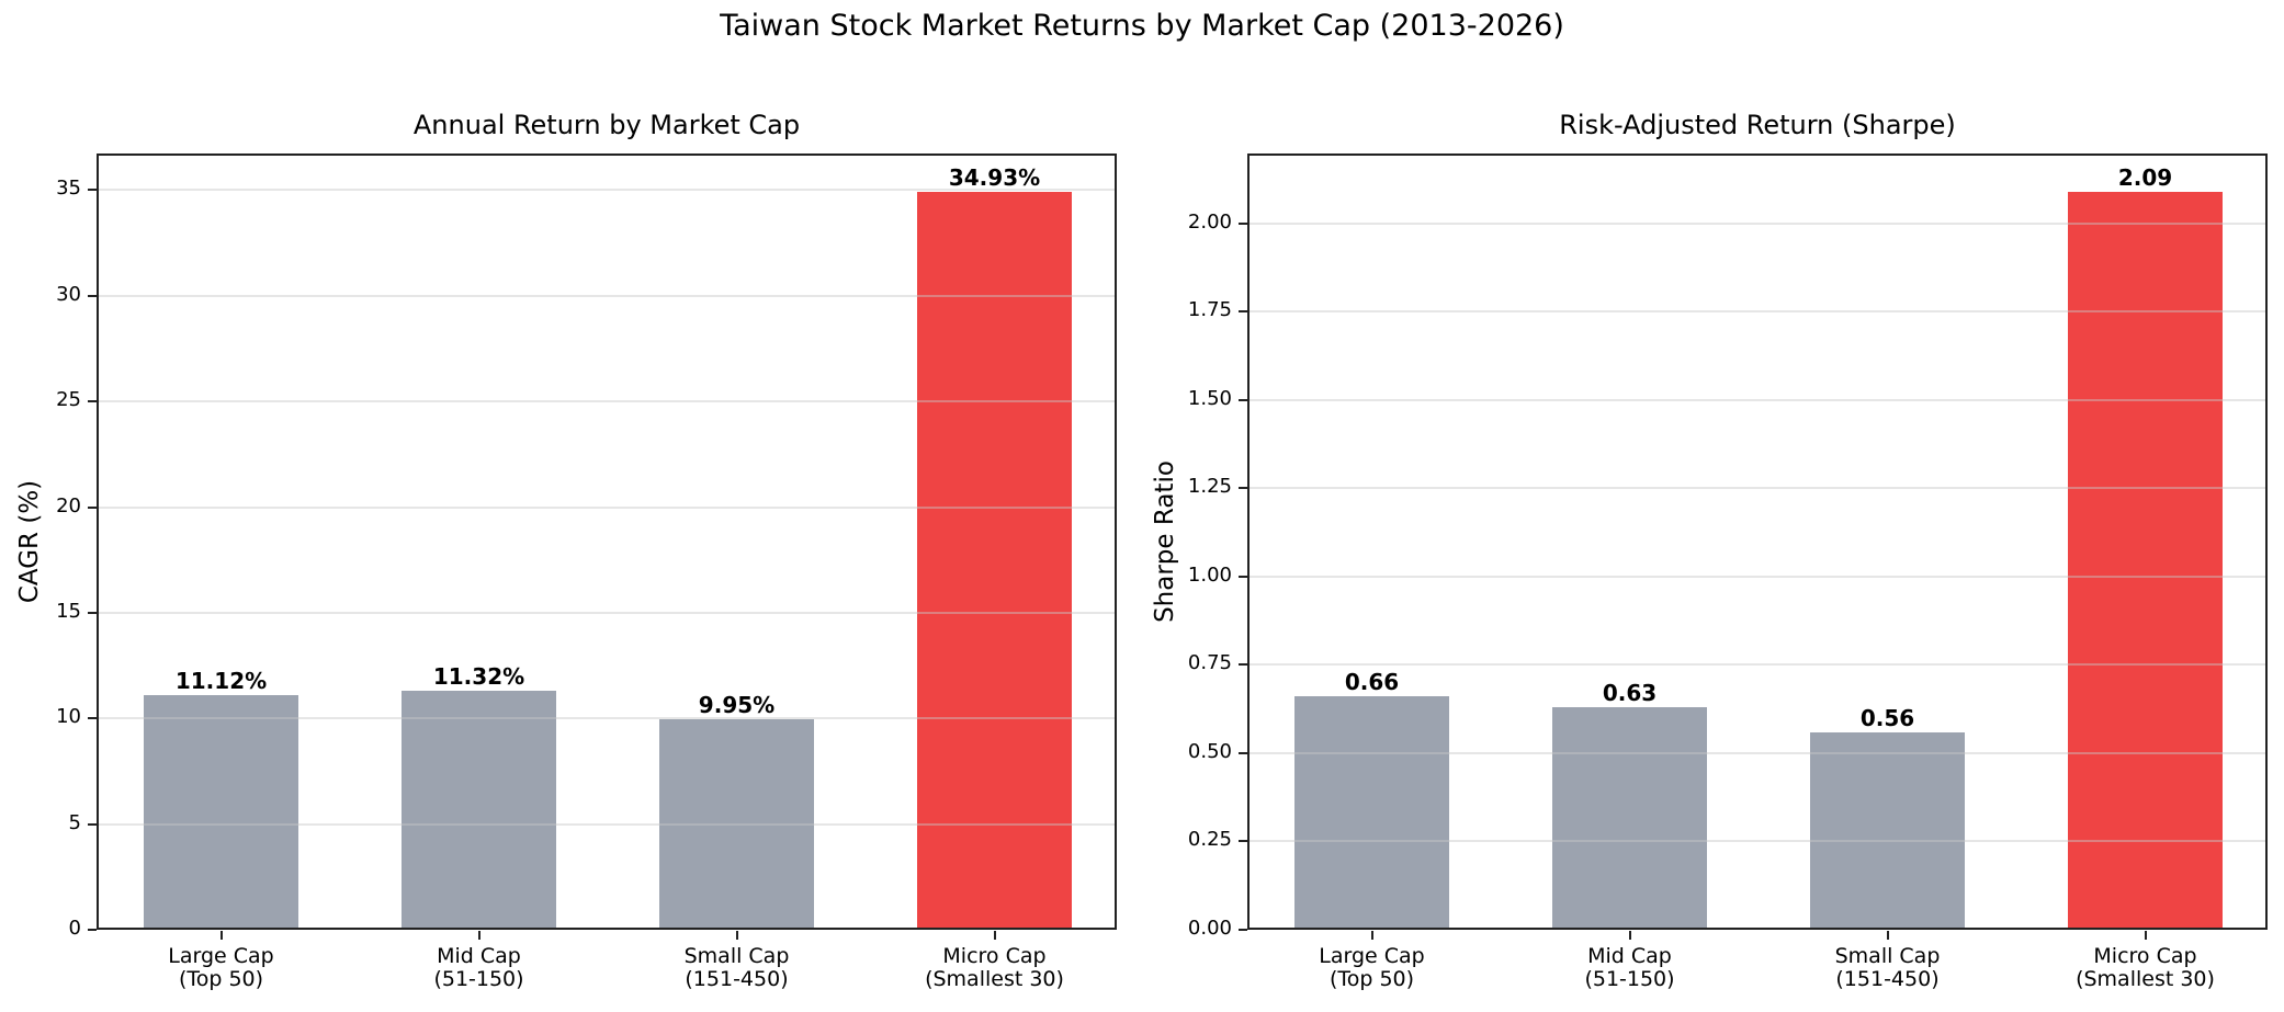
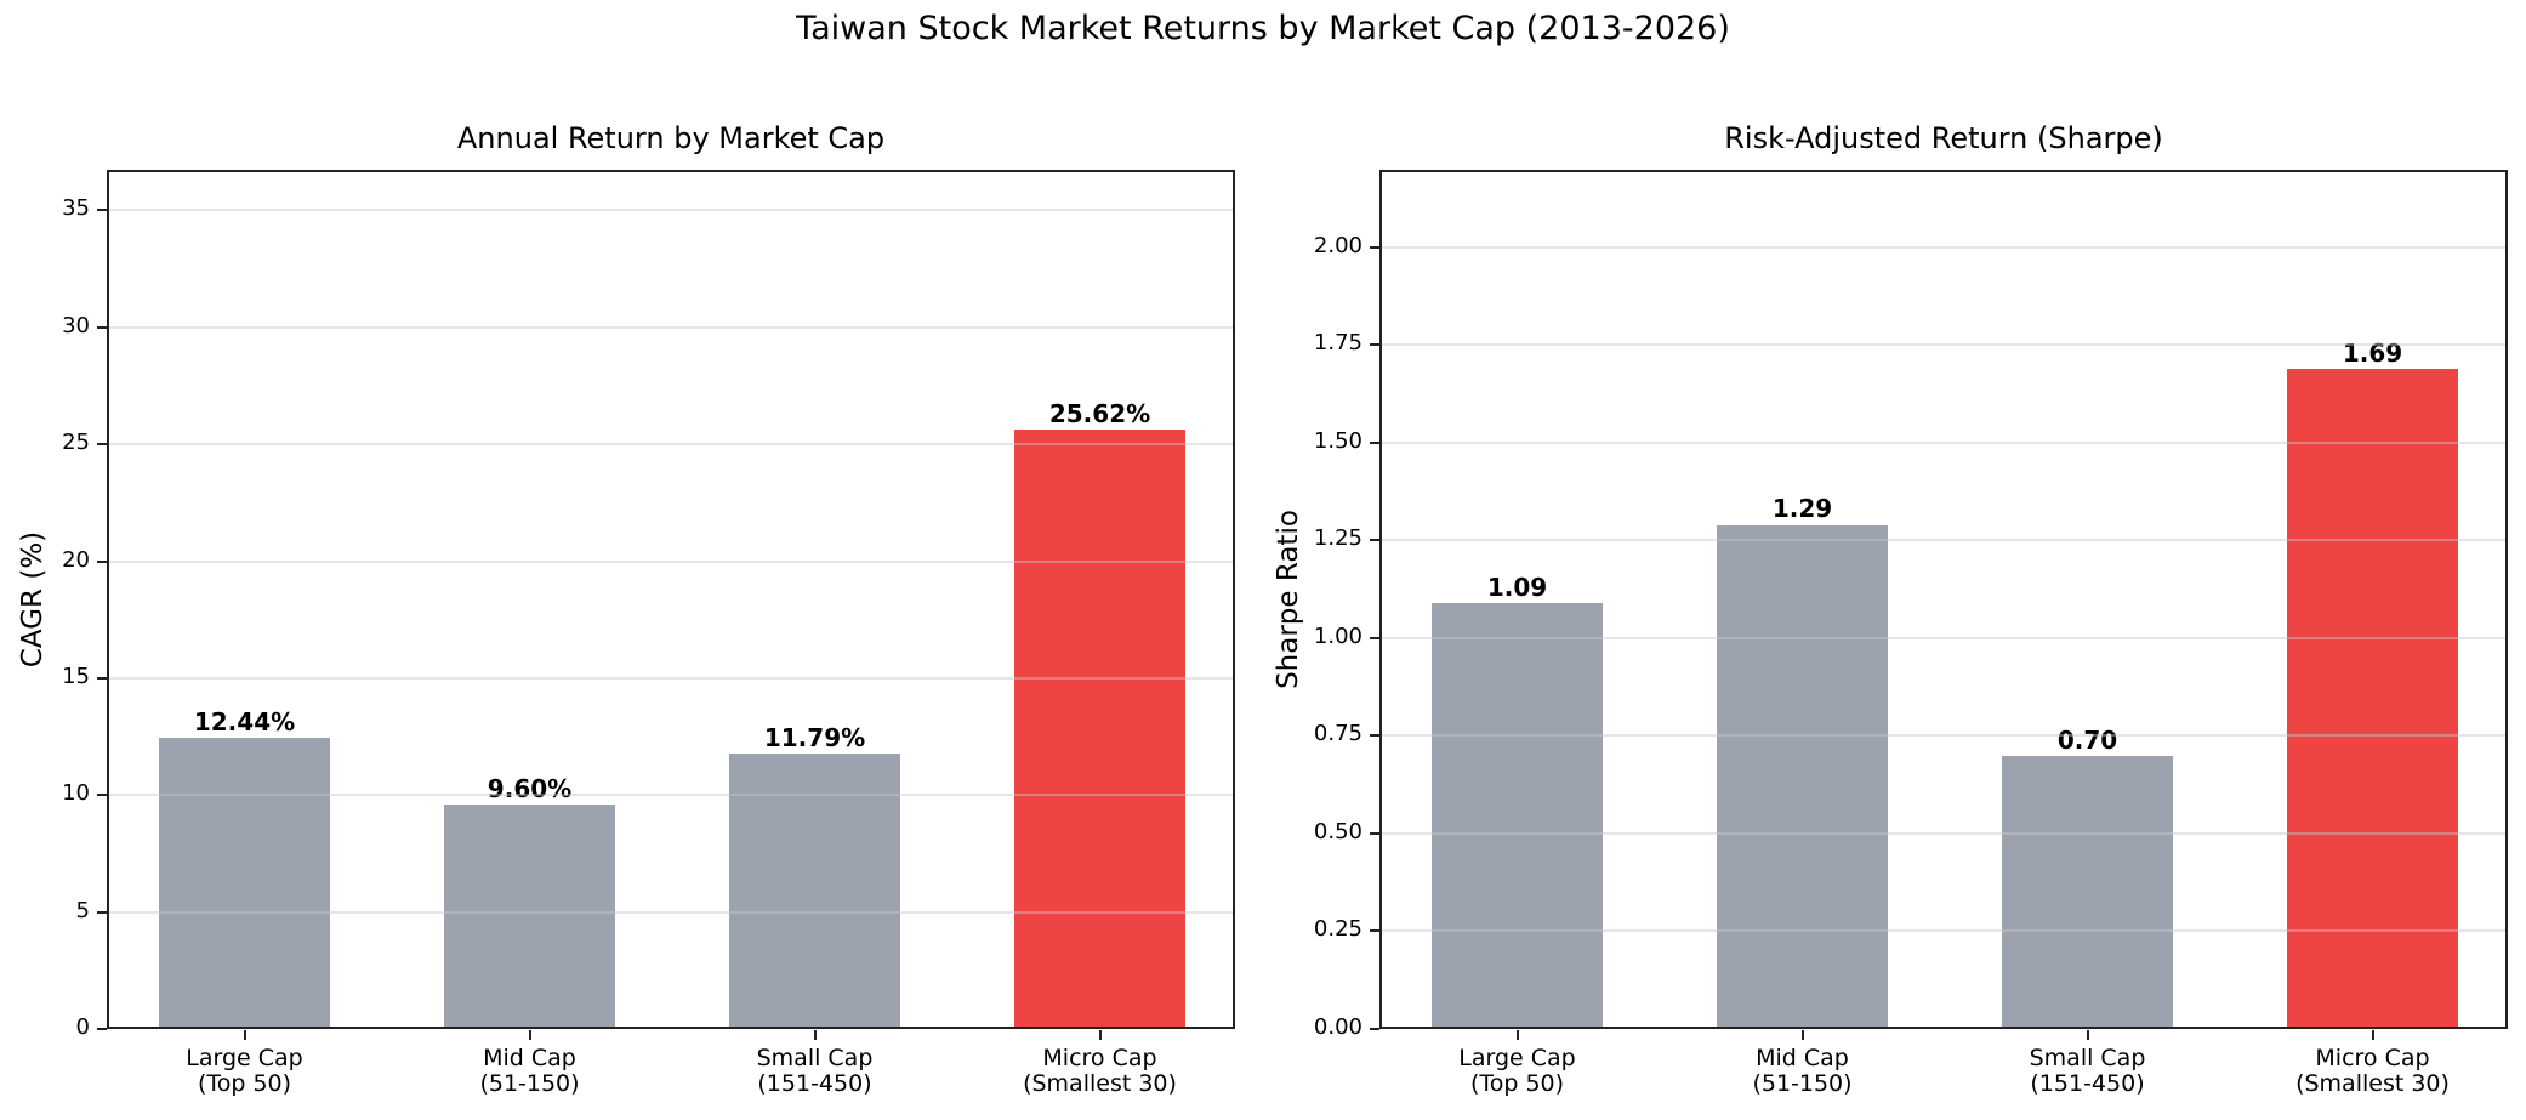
Annual Return by Market Cap/Large Cap (Top 50): 11.12% -> 12.44%
Annual Return by Market Cap/Mid Cap (51-150): 11.32% -> 9.60%
Annual Return by Market Cap/Small Cap (151-450): 9.95% -> 11.79%
Annual Return by Market Cap/Micro Cap (Smallest 30): 34.93% -> 25.62%
Risk-Adjusted Return (Sharpe)/Large Cap (Top 50): 0.66 -> 1.09
Risk-Adjusted Return (Sharpe)/Mid Cap (51-150): 0.63 -> 1.29
Risk-Adjusted Return (Sharpe)/Small Cap (151-450): 0.56 -> 0.70
Risk-Adjusted Return (Sharpe)/Micro Cap (Smallest 30): 2.09 -> 1.69
